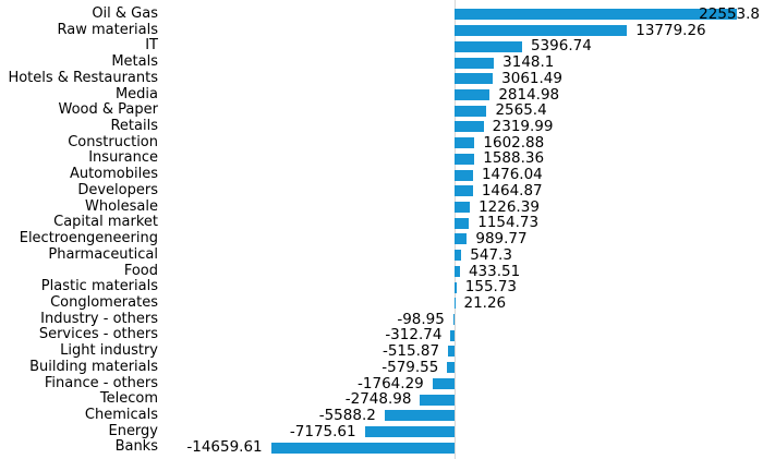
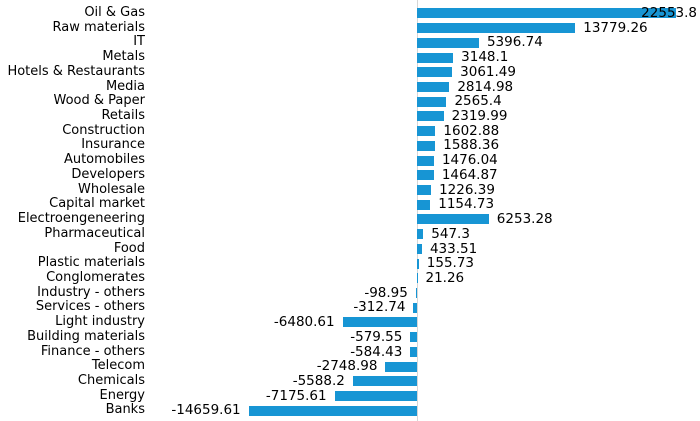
Electroengeneering: 989.77 -> 6253.28
Light industry: -515.87 -> -6480.61
Finance - others: -1764.29 -> -584.43
